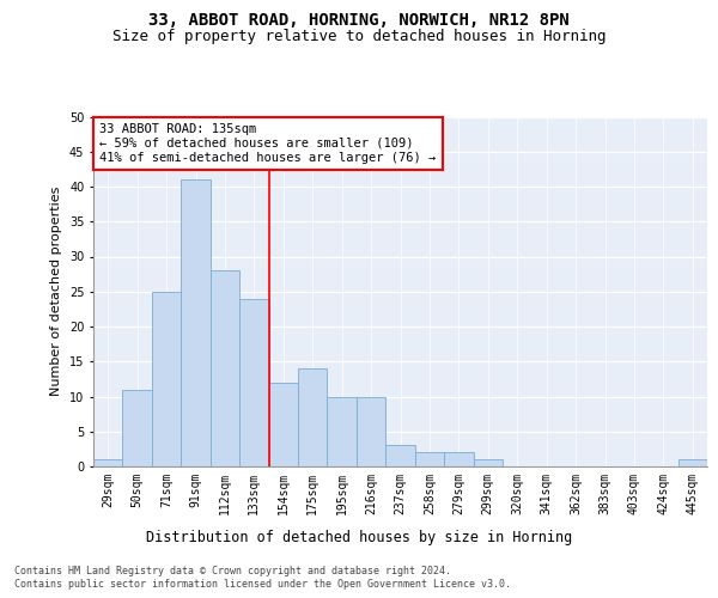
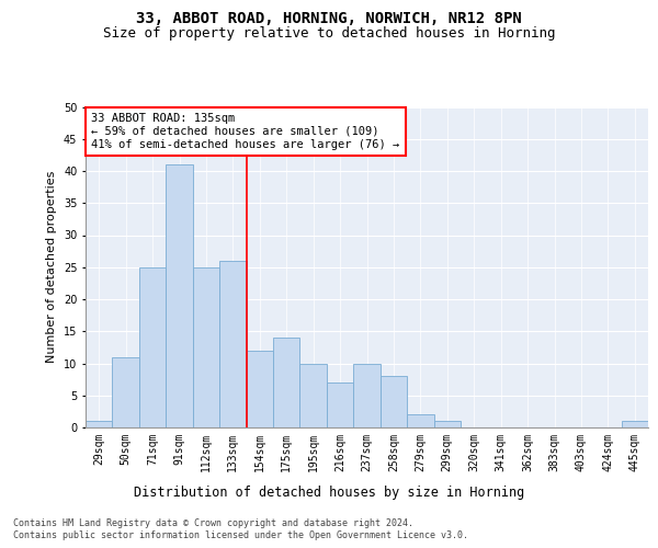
112sqm: 28 -> 25
133sqm: 24 -> 26
216sqm: 10 -> 7
237sqm: 3 -> 10
258sqm: 2 -> 8
